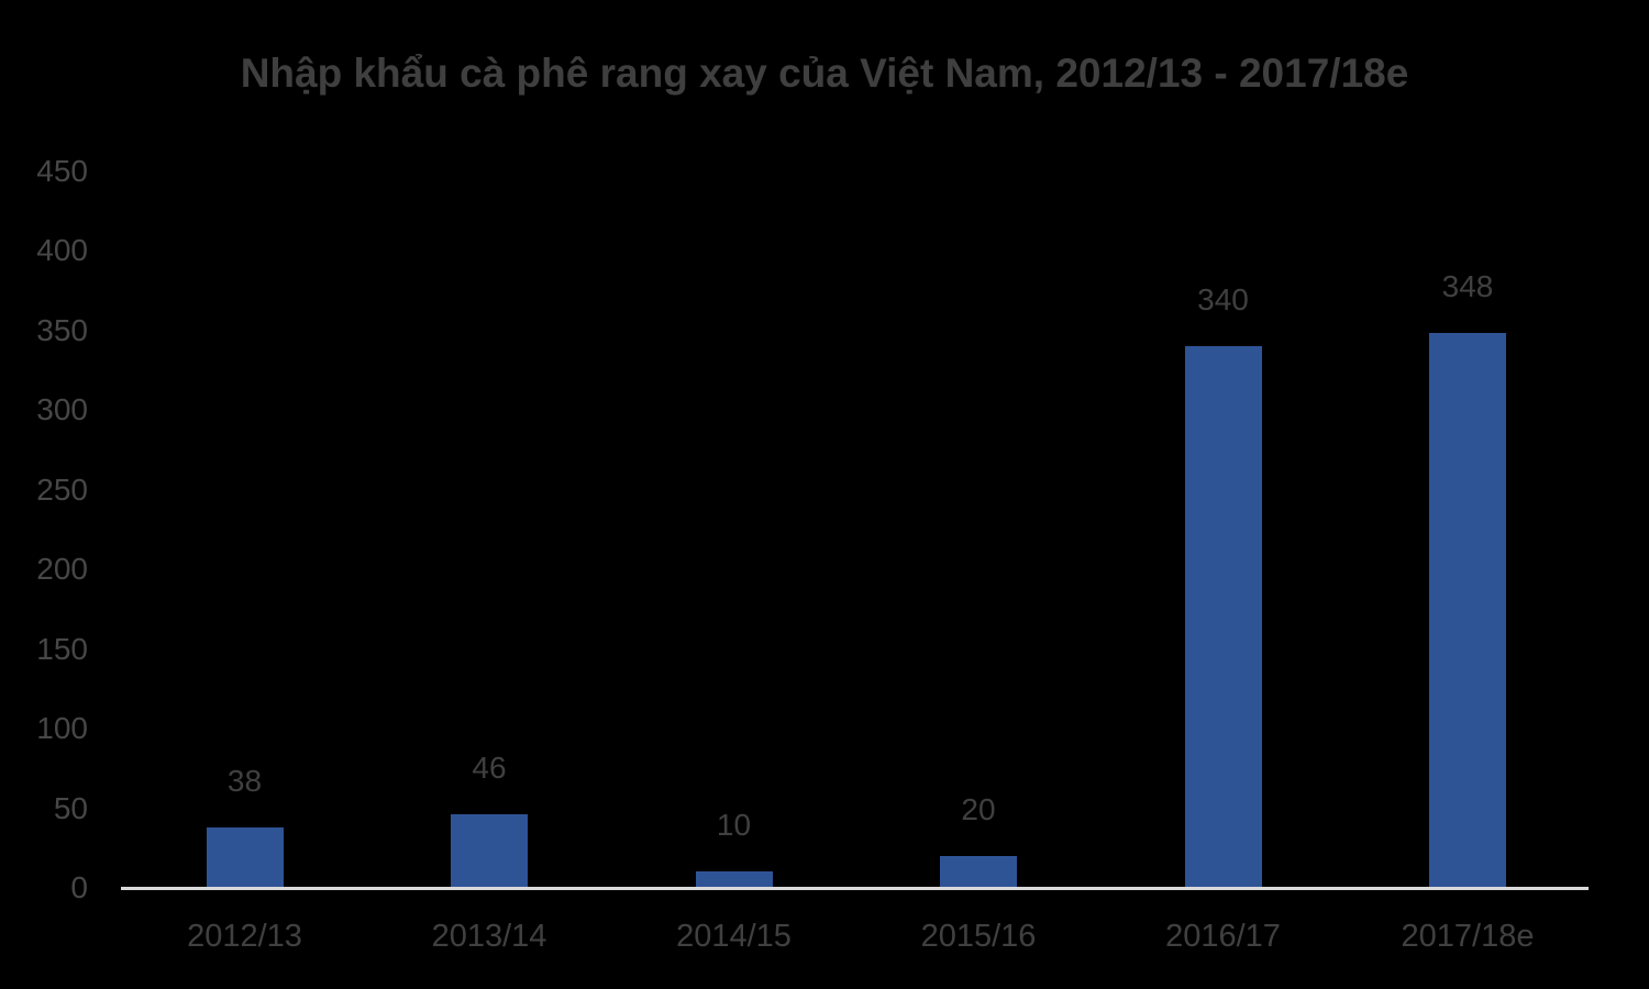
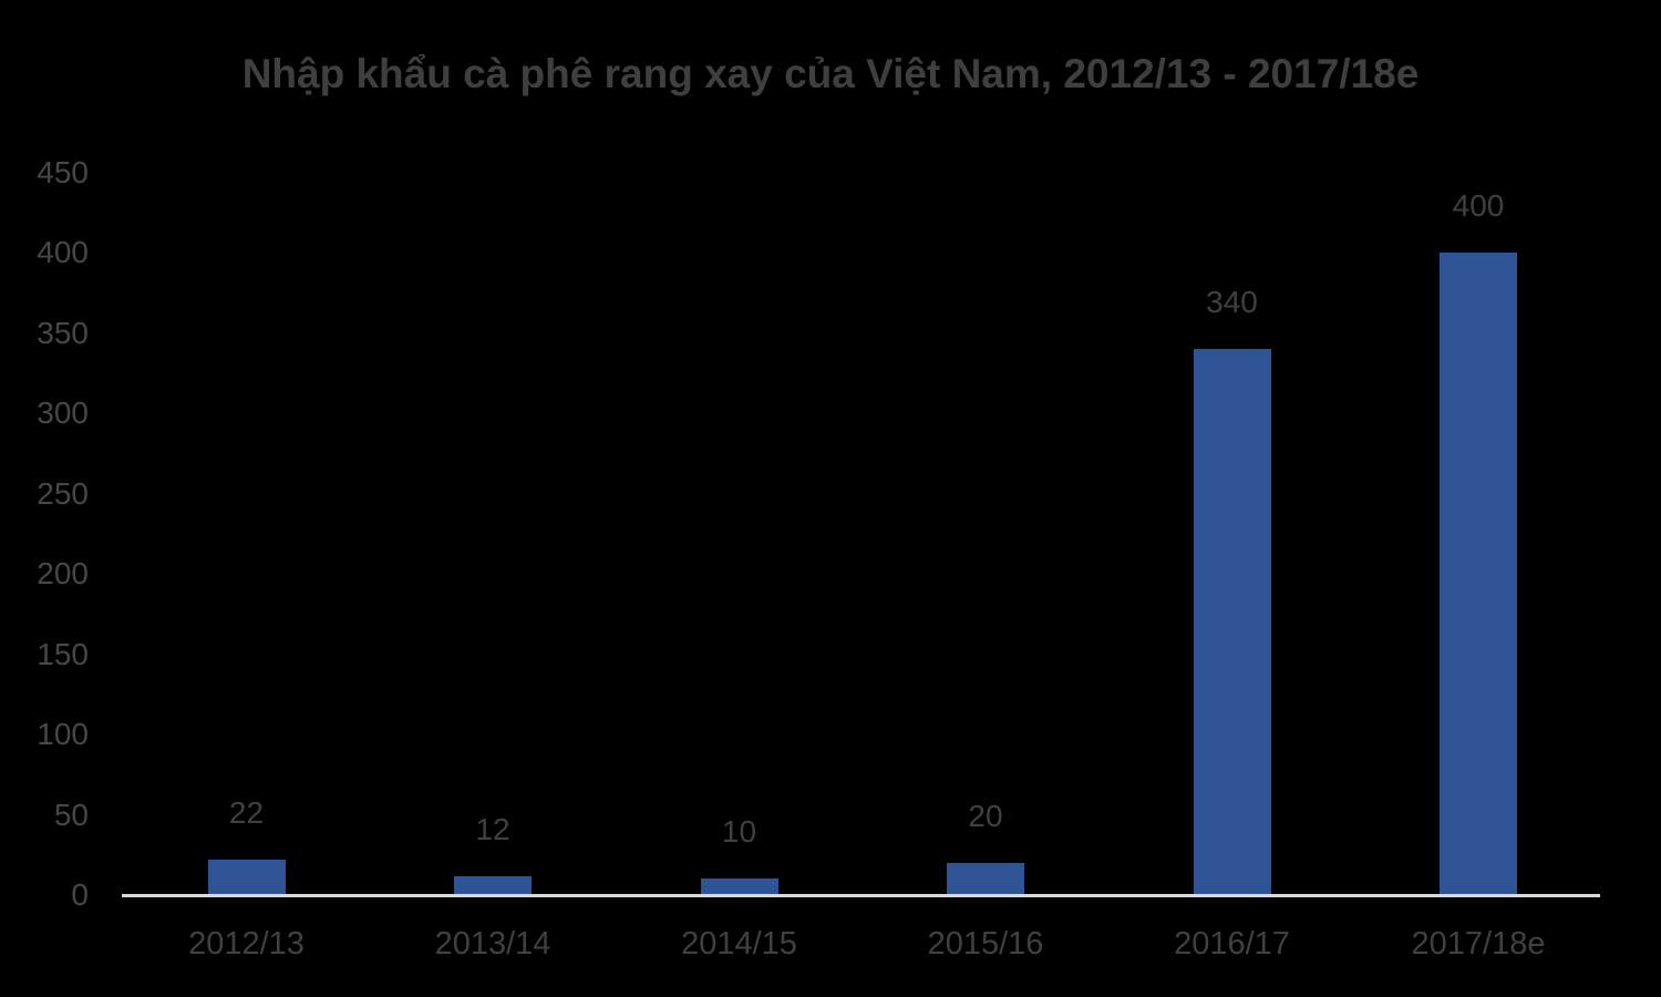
2012/13: 38 -> 22
2013/14: 46 -> 12
2017/18e: 348 -> 400
